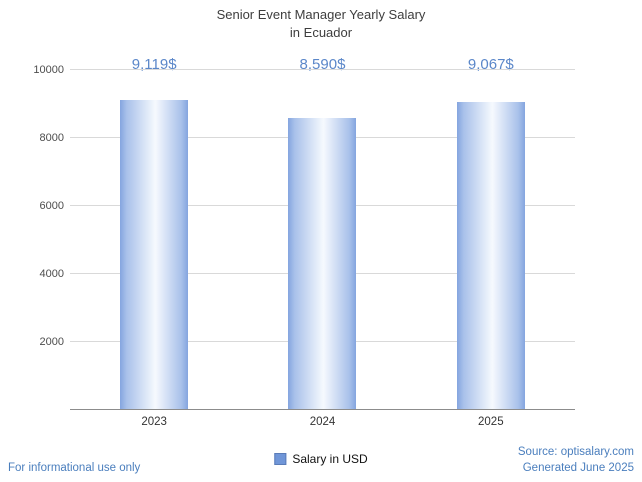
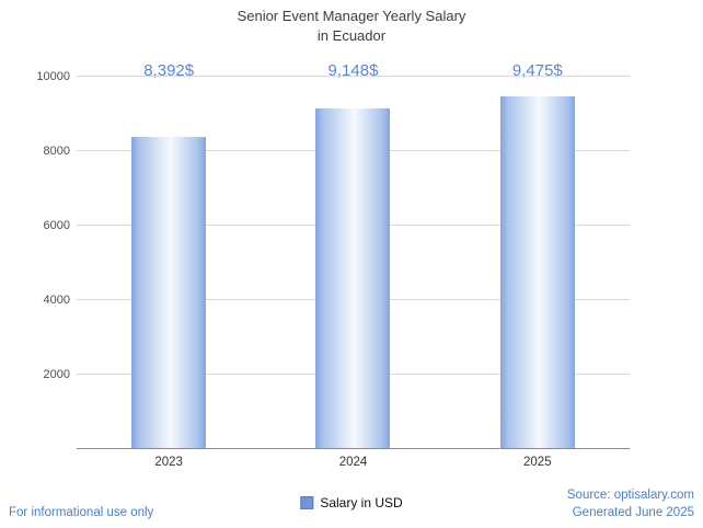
2023: 9,119 -> 8,392
2024: 8,590 -> 9,148
2025: 9,067 -> 9,475
